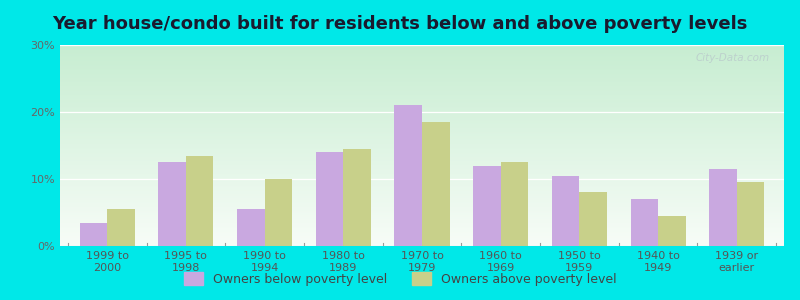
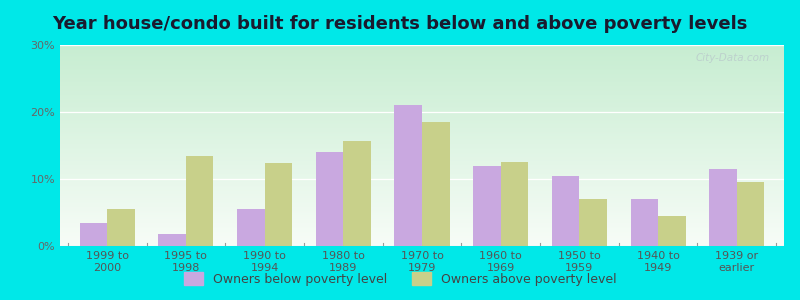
Owners below poverty level/1995 to 1998: 12.5% -> 1.8%
Owners above poverty level/1990 to 1994: 10.0% -> 12.4%
Owners above poverty level/1980 to 1989: 14.5% -> 15.6%
Owners above poverty level/1950 to 1959: 8.0% -> 7.0%
